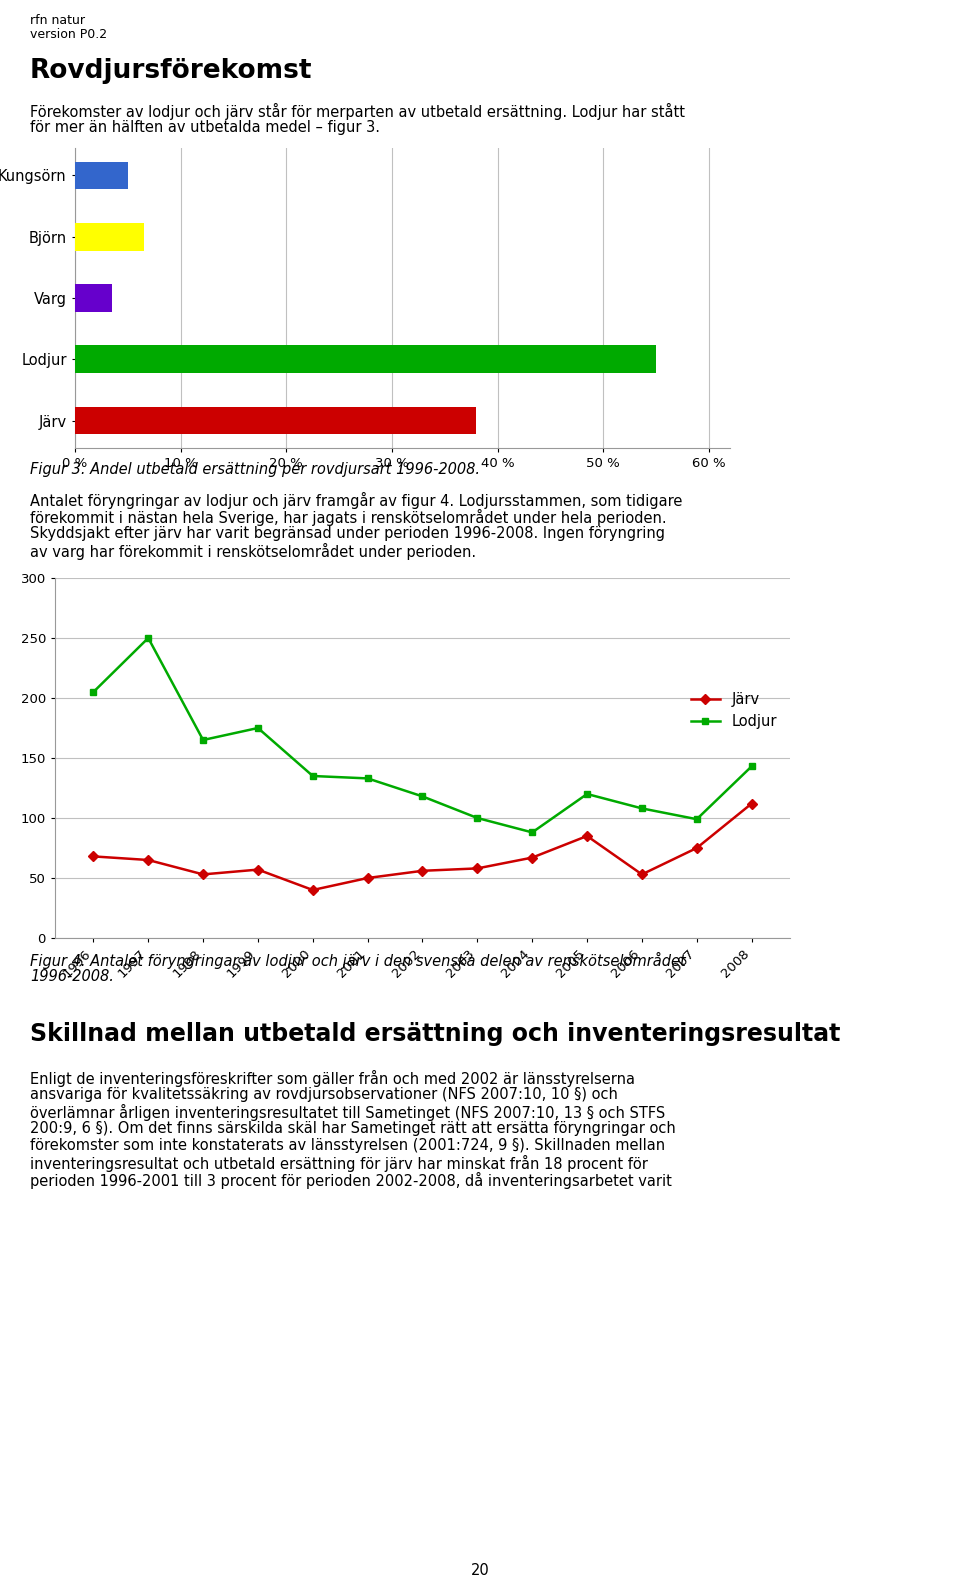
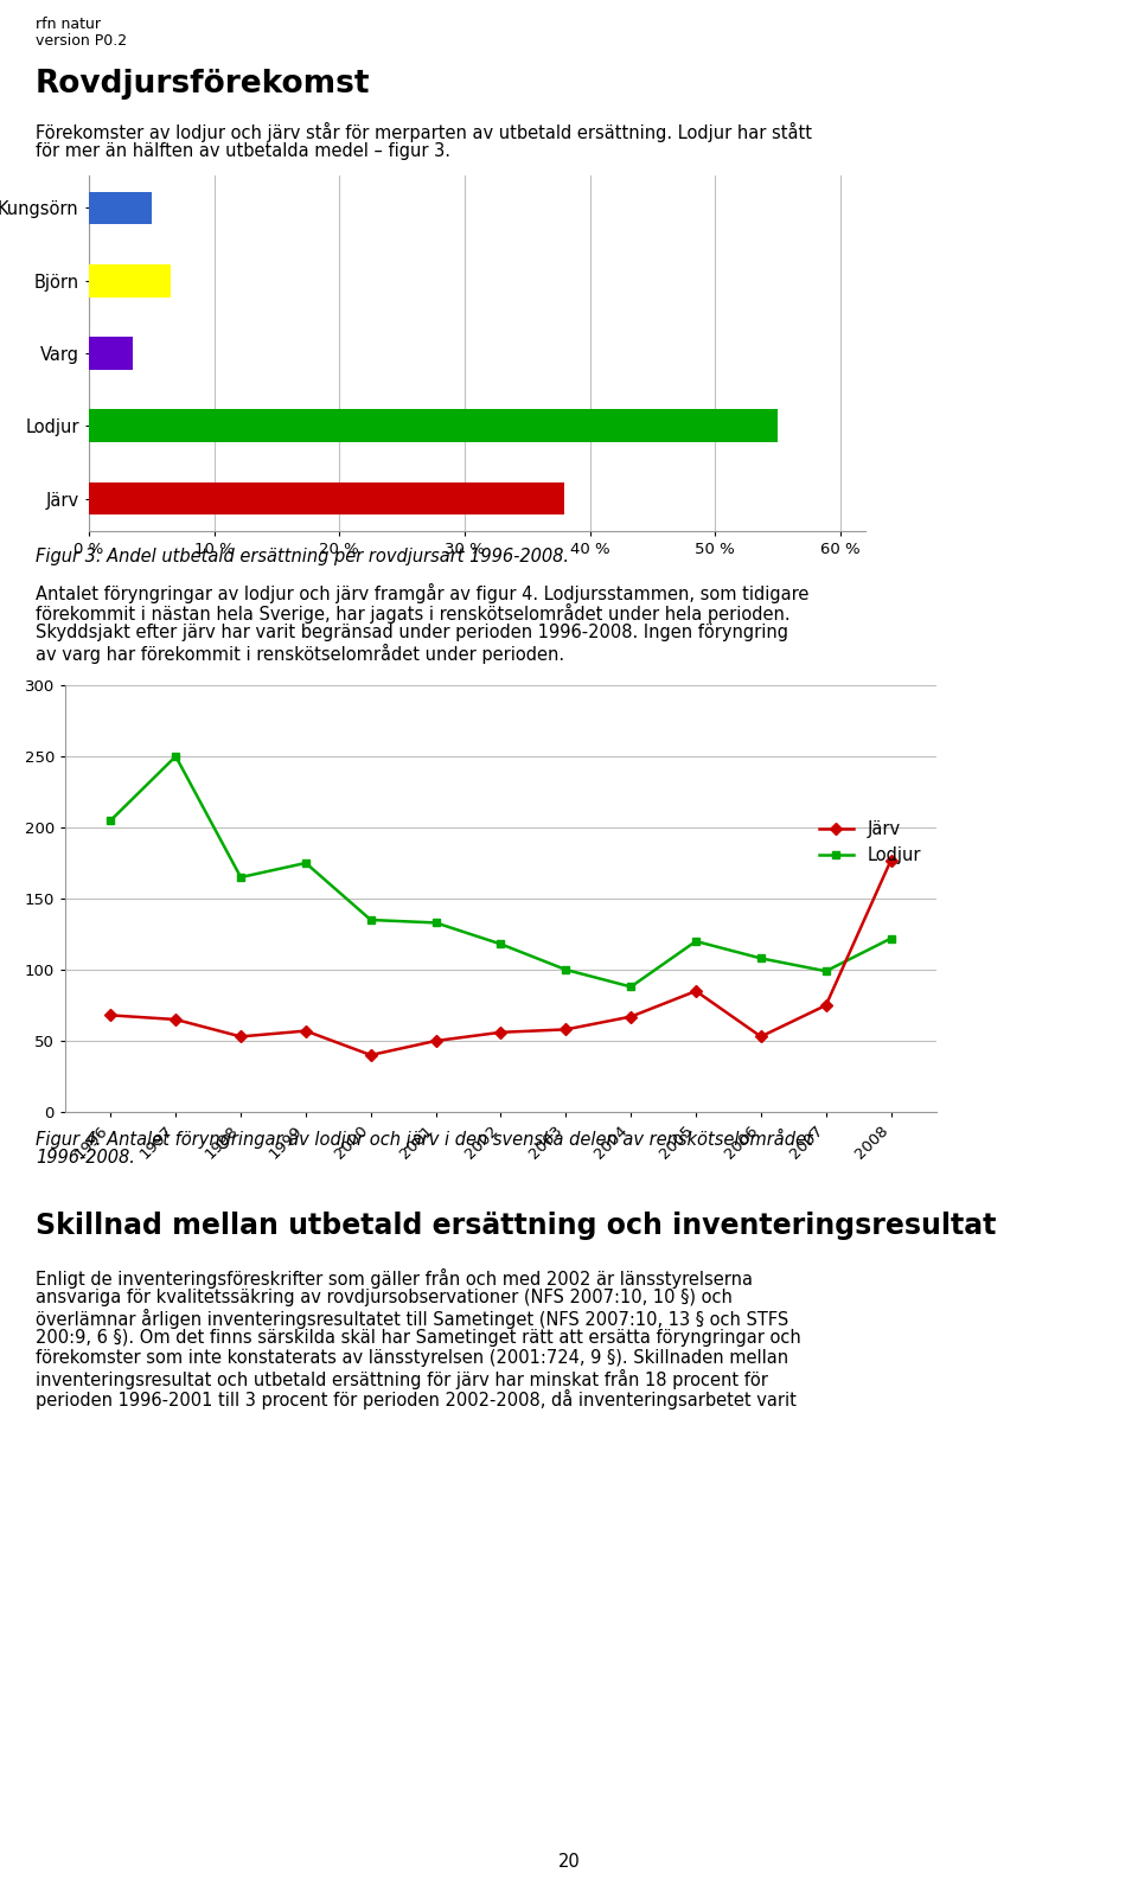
Järv/2008: 112 -> 177
Lodjur/2008: 143 -> 122
